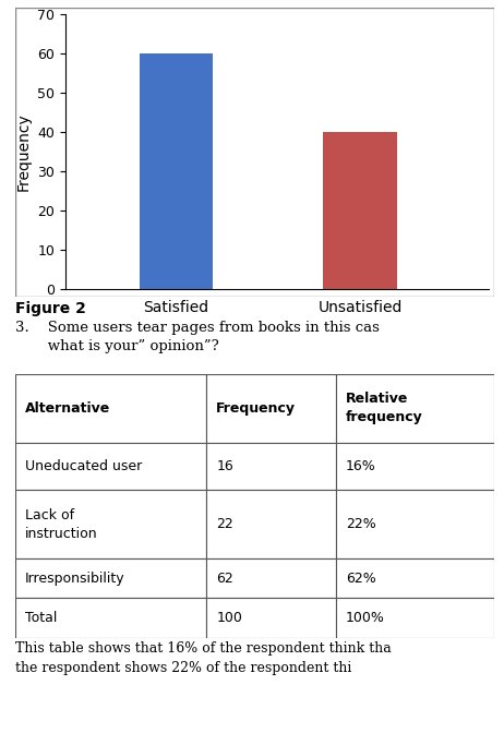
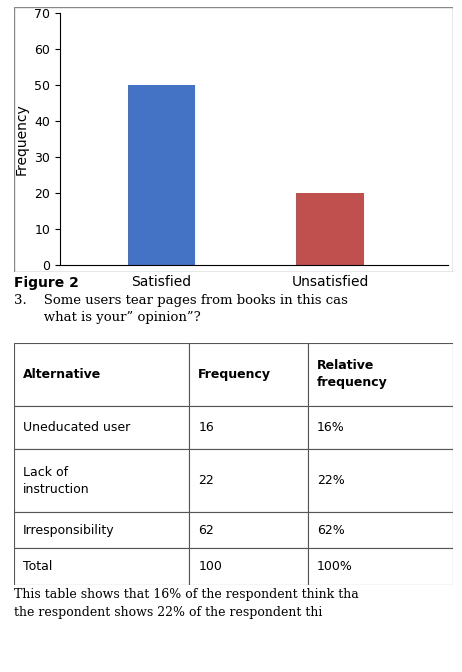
Satisfied: 60 -> 50
Unsatisfied: 40 -> 20
